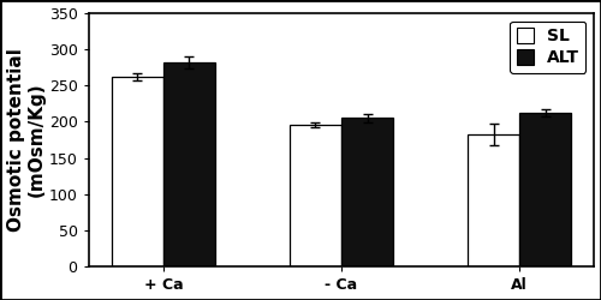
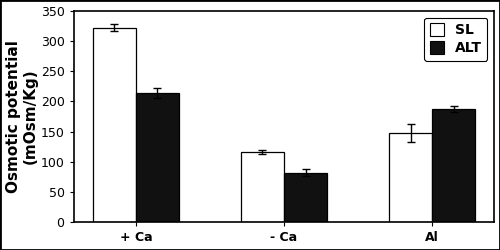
SL/+ Ca: 262 -> 322
ALT/+ Ca: 282 -> 214
SL/- Ca: 196 -> 116
ALT/- Ca: 205 -> 82
SL/Al: 183 -> 148
ALT/Al: 212 -> 188
